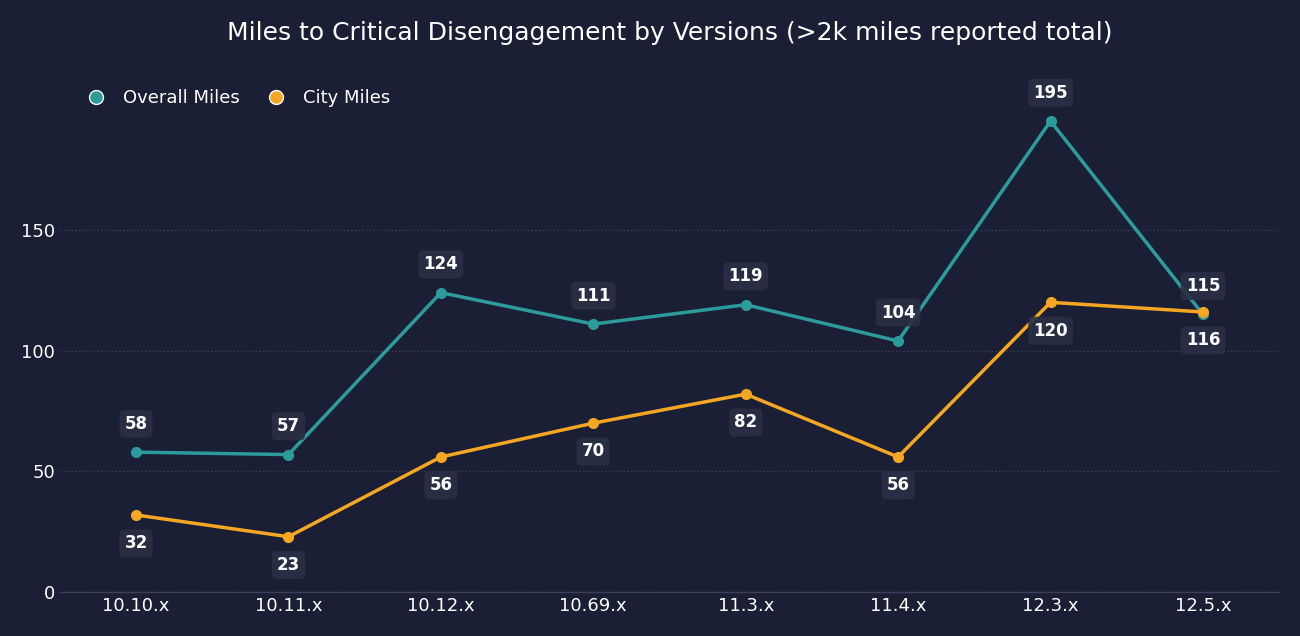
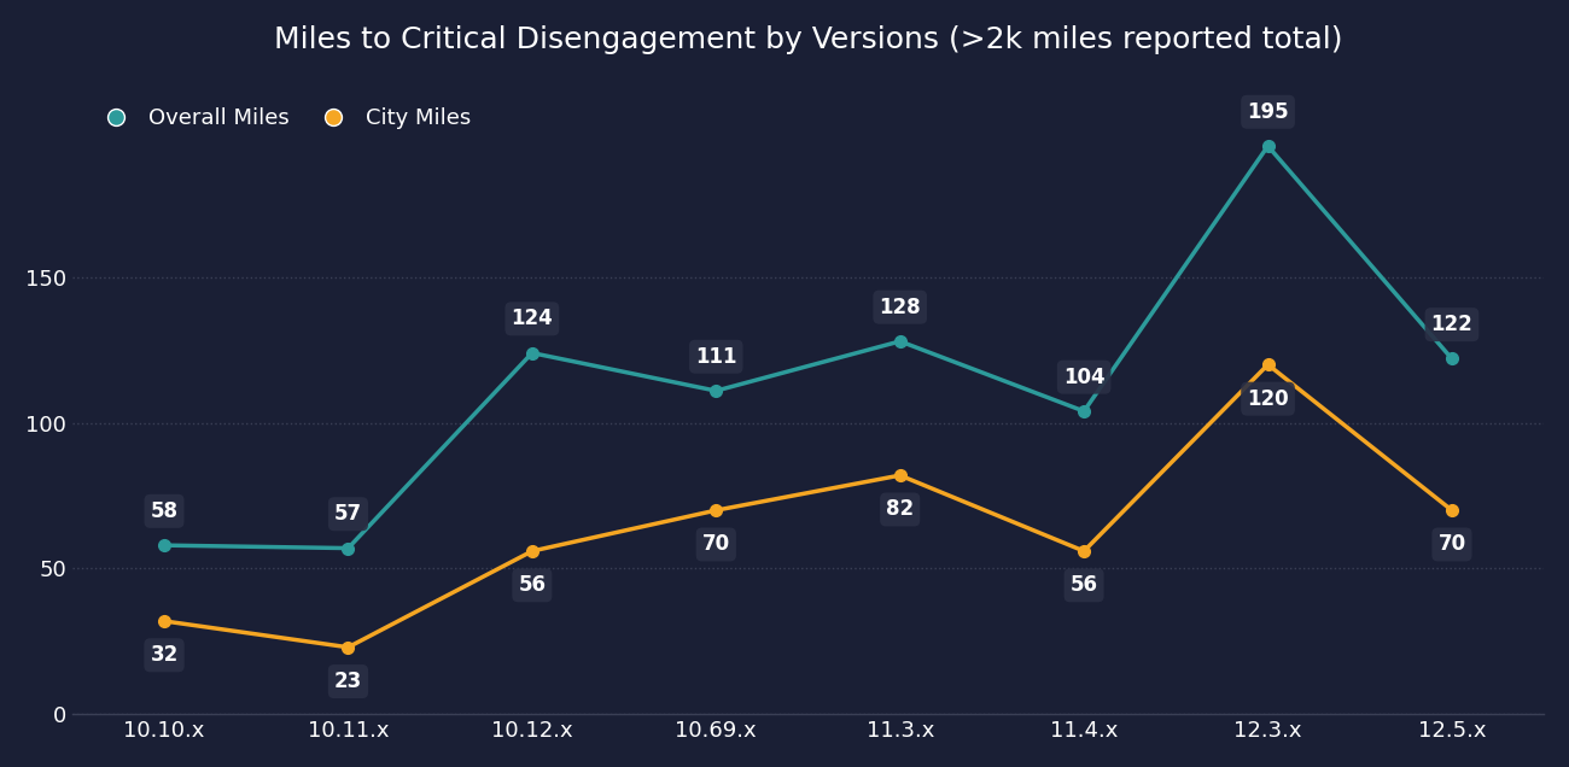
Overall Miles/11.3.x: 119 -> 128
Overall Miles/12.5.x: 115 -> 122
City Miles/12.5.x: 116 -> 70
